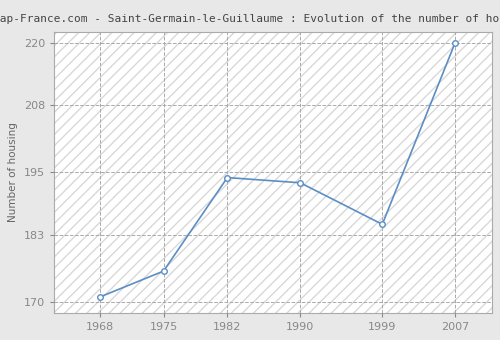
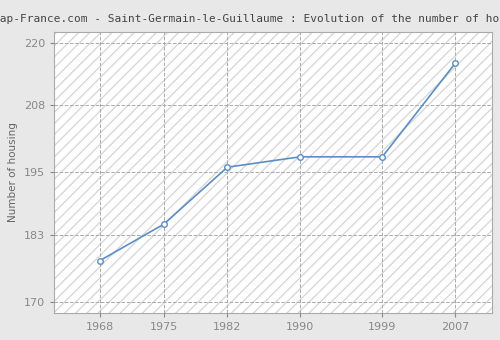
1968: 171 -> 178
1975: 176 -> 185
1982: 194 -> 196
1990: 193 -> 198
1999: 185 -> 198
2007: 220 -> 216
